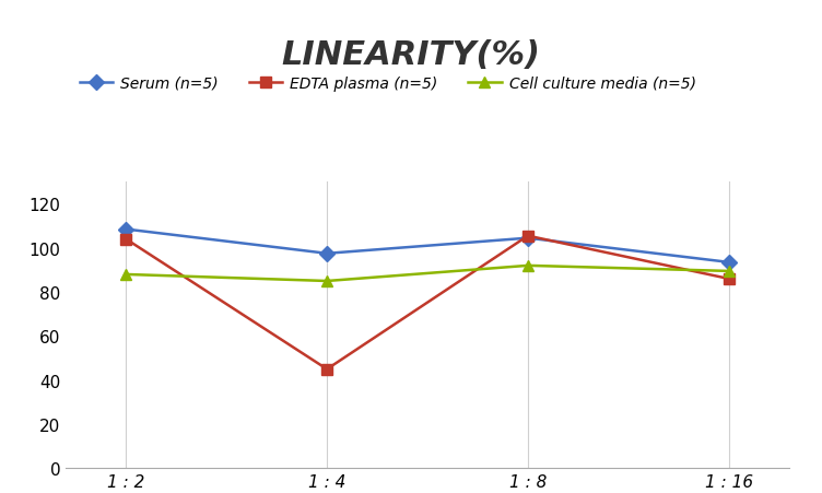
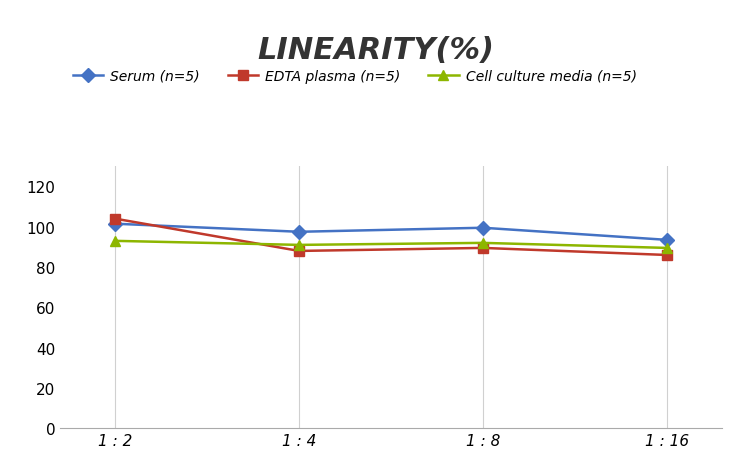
Serum (n=5)/1 : 2: 108.5 -> 101.5
Cell culture media (n=5)/1 : 2: 88.0 -> 93.0
EDTA plasma (n=5)/1 : 4: 45.0 -> 88.0
Cell culture media (n=5)/1 : 4: 85.0 -> 91.0
Serum (n=5)/1 : 8: 104.5 -> 99.5
EDTA plasma (n=5)/1 : 8: 105.5 -> 89.5
